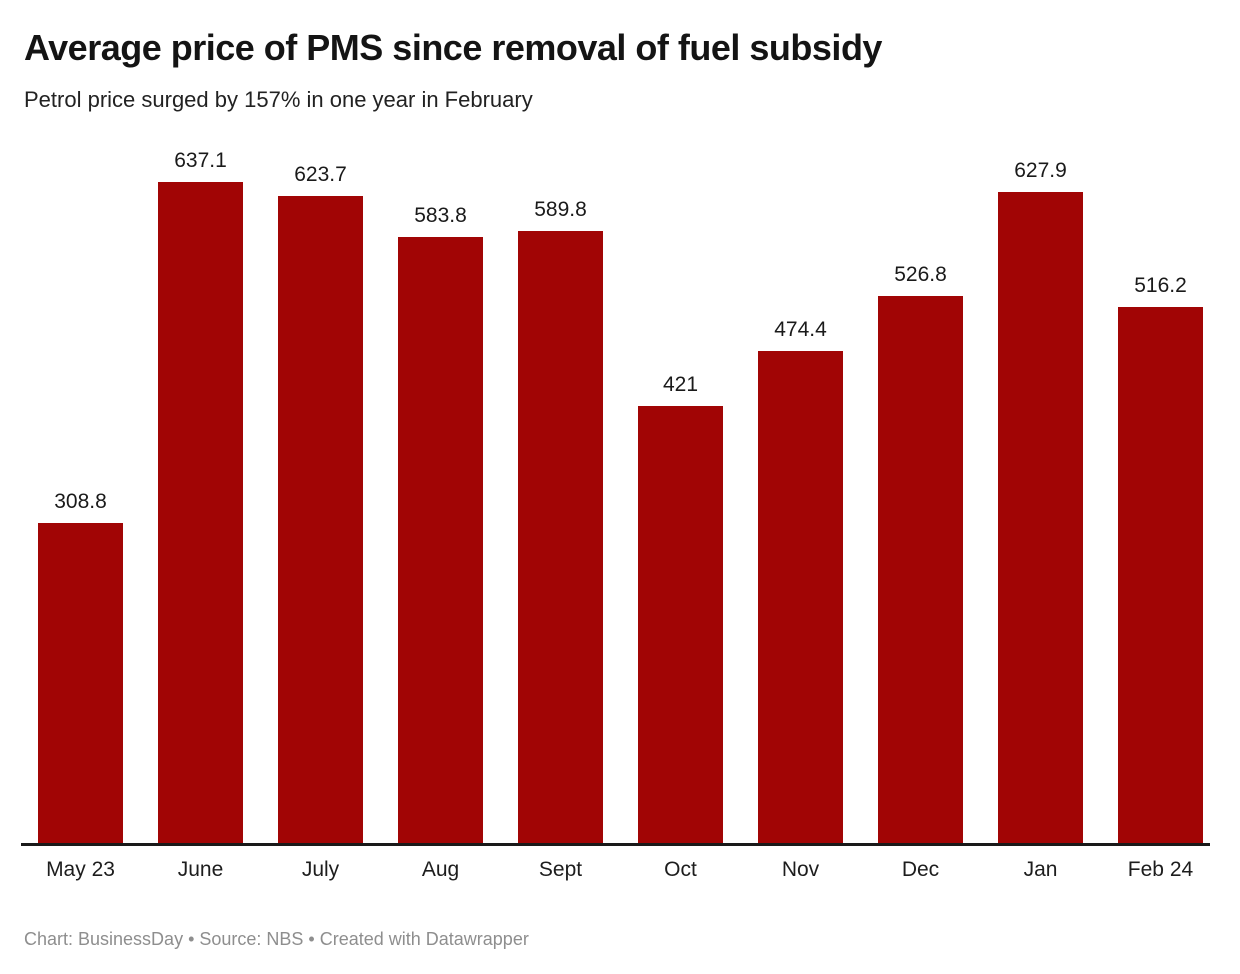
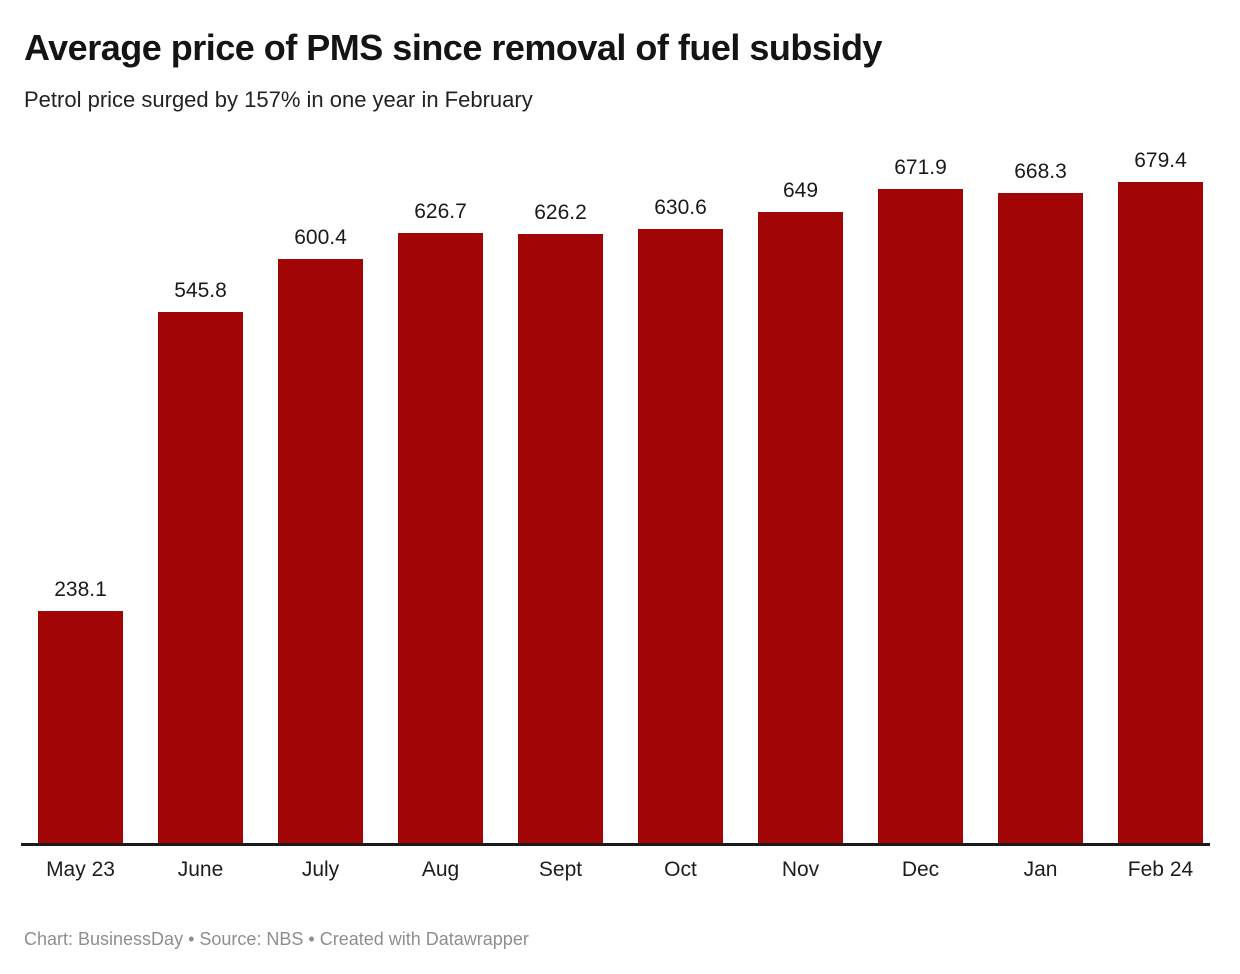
May 23: 308.8 -> 238.1
June: 637.1 -> 545.8
July: 623.7 -> 600.4
Aug: 583.8 -> 626.7
Sept: 589.8 -> 626.2
Oct: 421 -> 630.6
Nov: 474.4 -> 649
Dec: 526.8 -> 671.9
Jan: 627.9 -> 668.3
Feb 24: 516.2 -> 679.4
